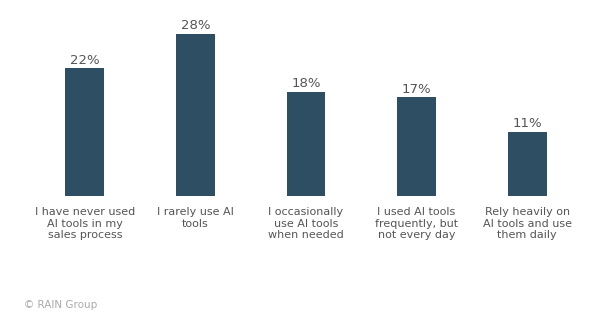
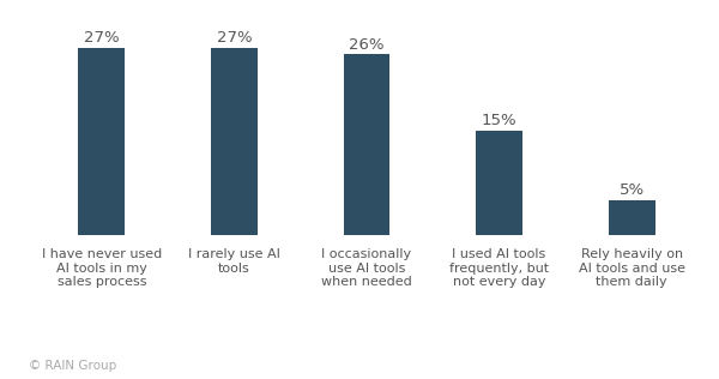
I have never used AI tools in my sales process: 22% -> 27%
I rarely use AI tools: 28% -> 27%
I occasionally use AI tools when needed: 18% -> 26%
I used AI tools frequently, but not every day: 17% -> 15%
Rely heavily on AI tools and use them daily: 11% -> 5%
